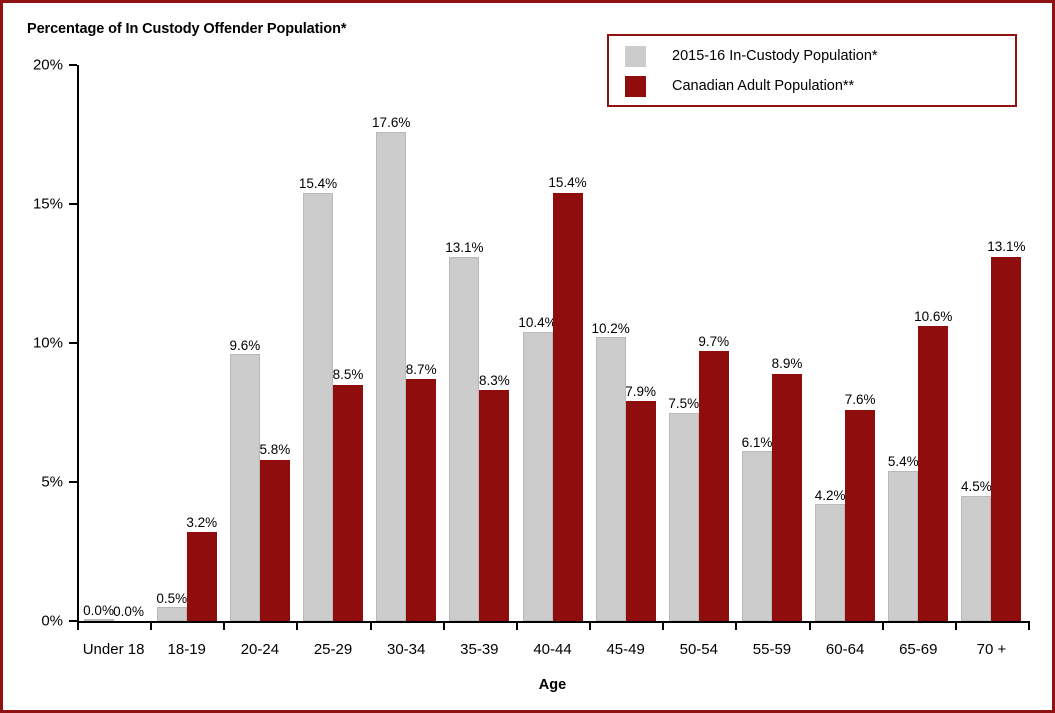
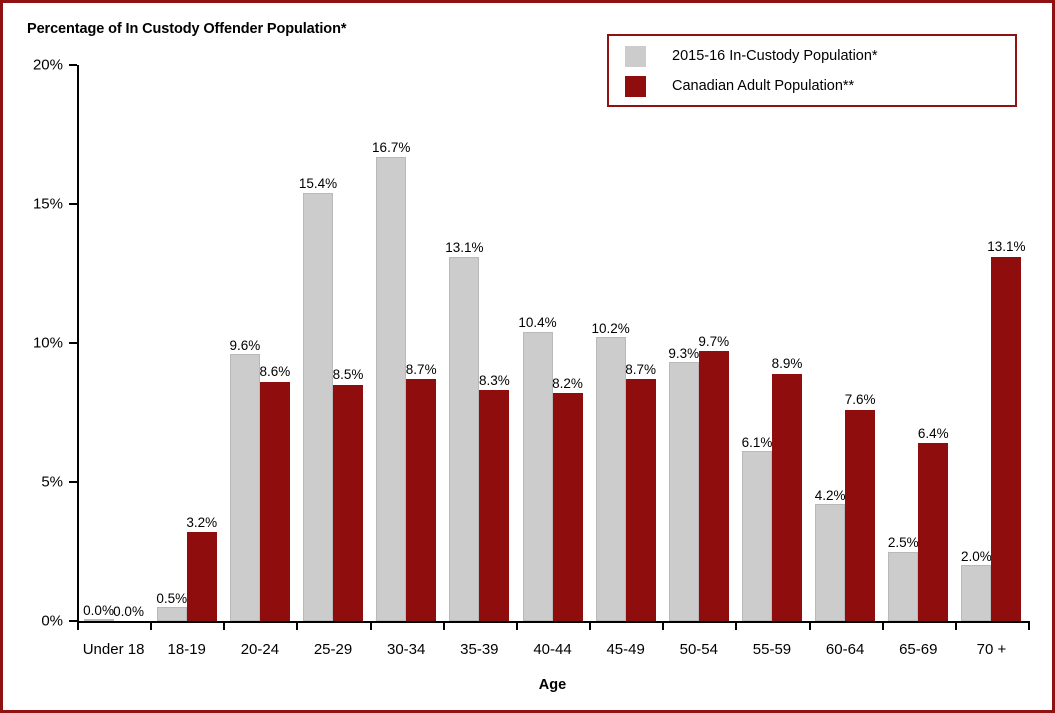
Canadian Adult Population**/20-24: 5.8% -> 8.6%
2015-16 In-Custody Population*/30-34: 17.6% -> 16.7%
Canadian Adult Population**/40-44: 15.4% -> 8.2%
Canadian Adult Population**/45-49: 7.9% -> 8.7%
2015-16 In-Custody Population*/50-54: 7.5% -> 9.3%
2015-16 In-Custody Population*/65-69: 5.4% -> 2.5%
Canadian Adult Population**/65-69: 10.6% -> 6.4%
2015-16 In-Custody Population*/70 +: 4.5% -> 2.0%
